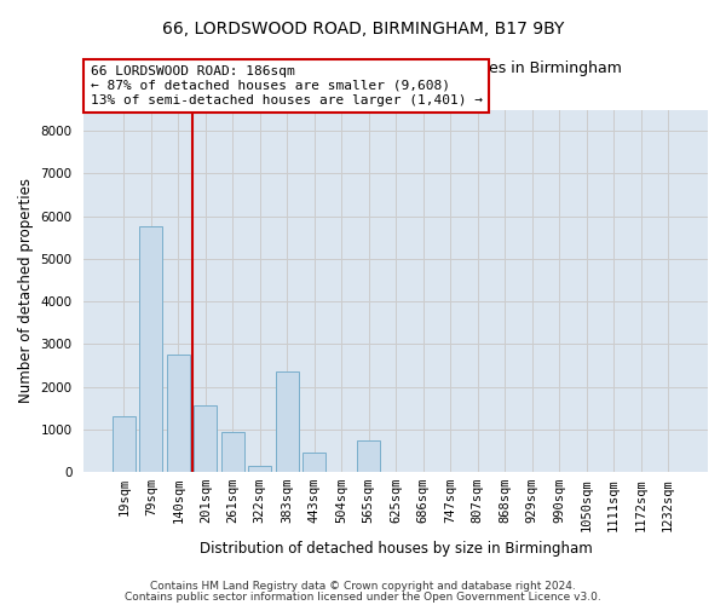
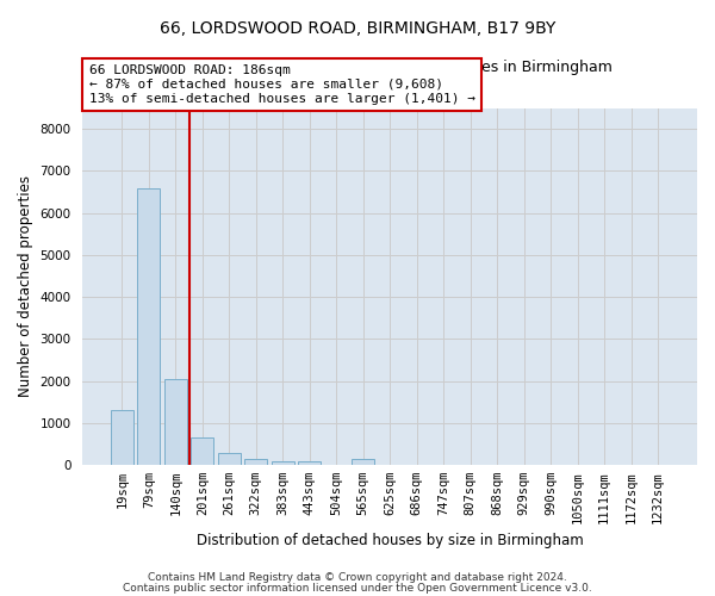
79sqm: 5750 -> 6600
140sqm: 2750 -> 2050
201sqm: 1550 -> 660
261sqm: 950 -> 290
383sqm: 2350 -> 90
443sqm: 450 -> 80
565sqm: 750 -> 130
